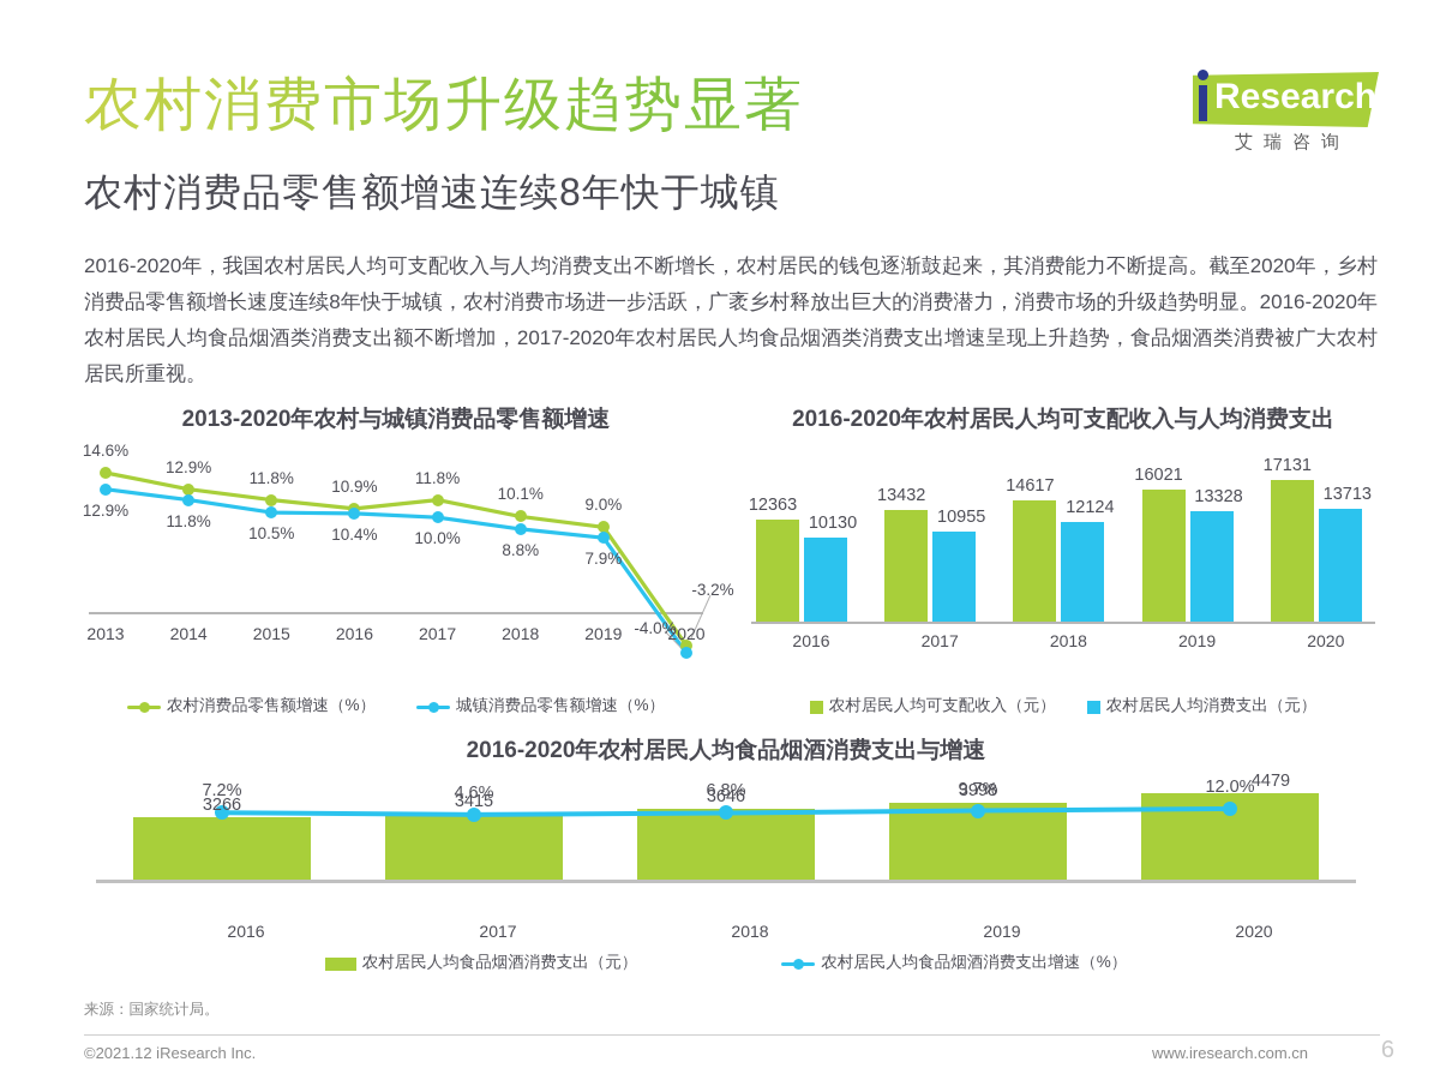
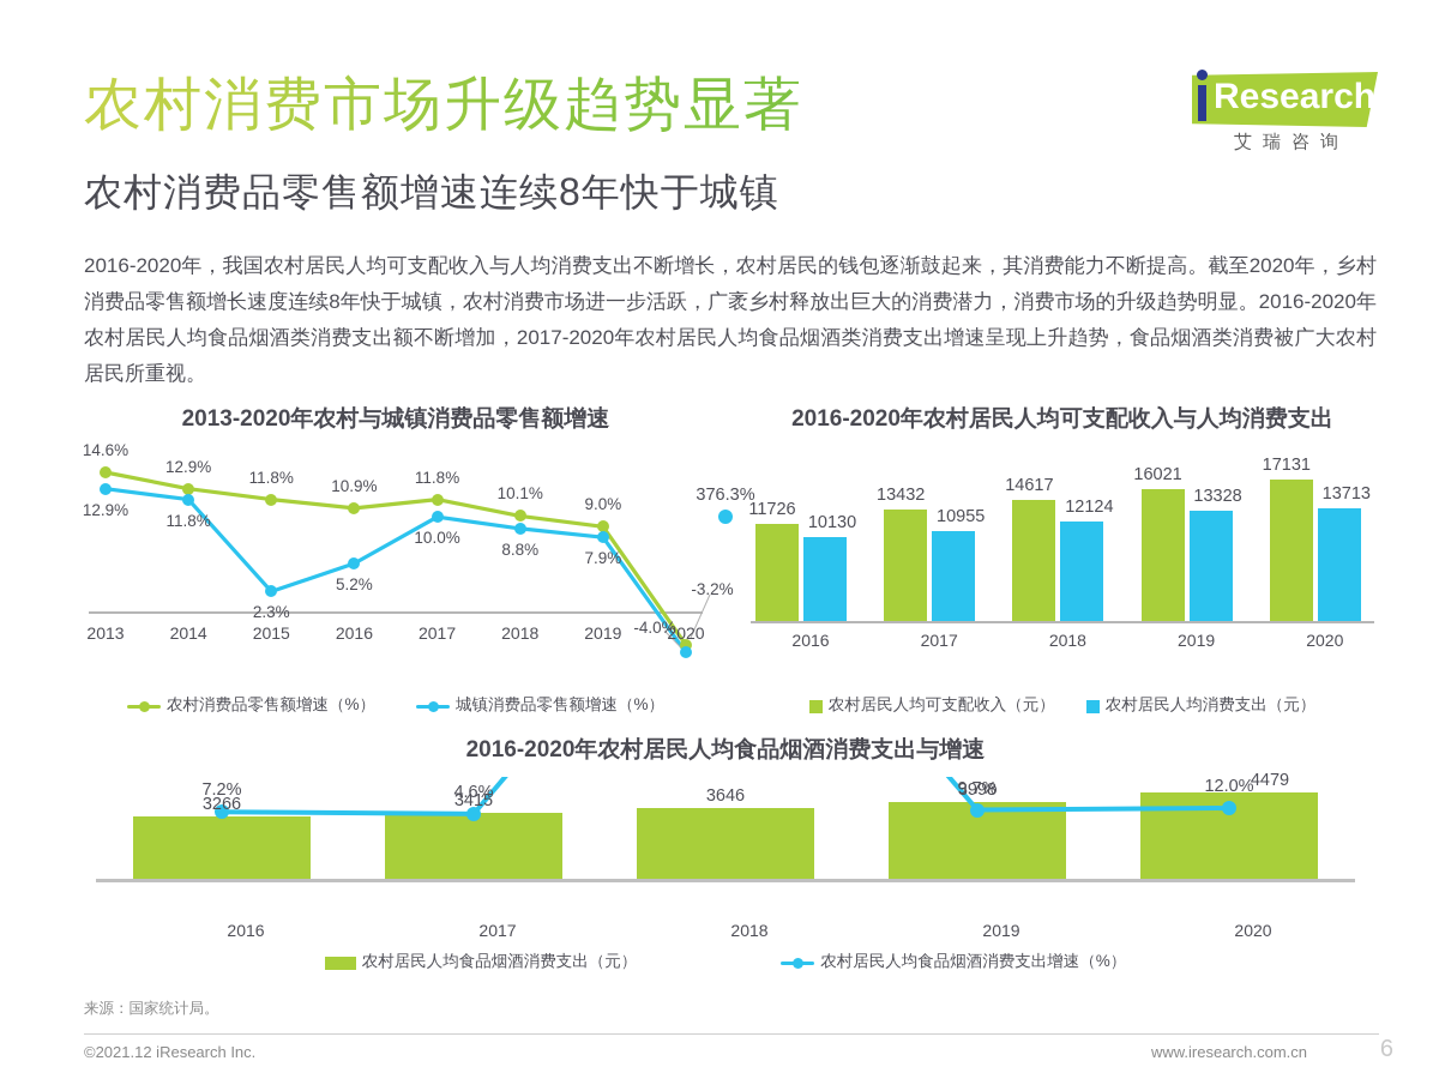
2013-2020年农村与城镇消费品零售额增速/城镇消费品零售额增速（%）/2015: 10.5% -> 2.3%
2013-2020年农村与城镇消费品零售额增速/城镇消费品零售额增速（%）/2016: 10.4% -> 5.2%
2016-2020年农村居民人均可支配收入与人均消费支出/农村居民人均可支配收入（元）/2016: 12363 -> 11726
2016-2020年农村居民人均食品烟酒消费支出与增速/农村居民人均食品烟酒消费支出增速（%）/2018: 6.8% -> 376.3%
